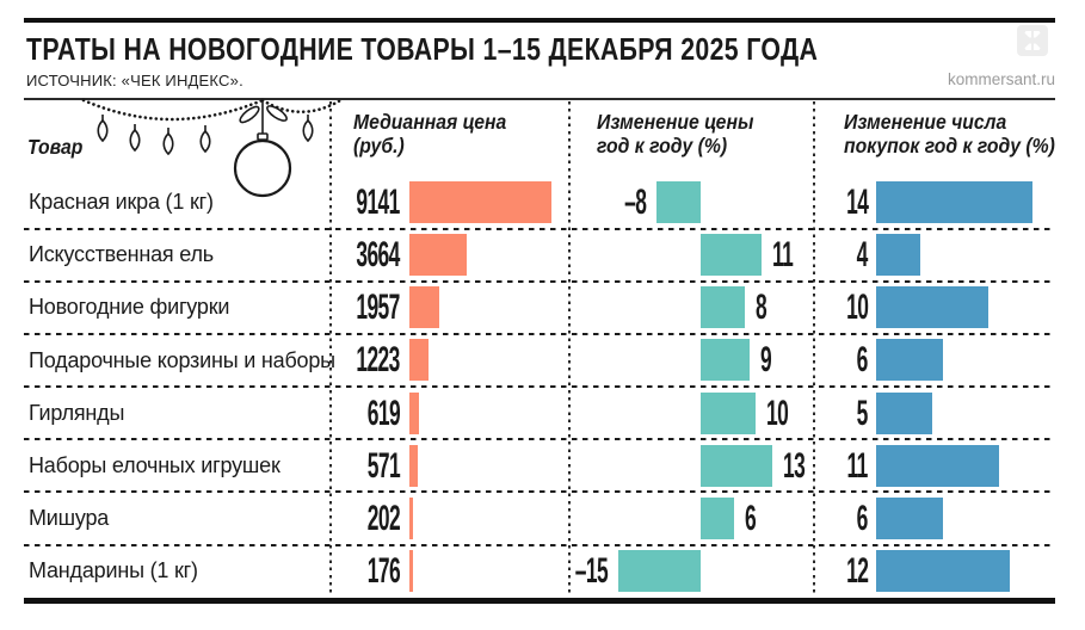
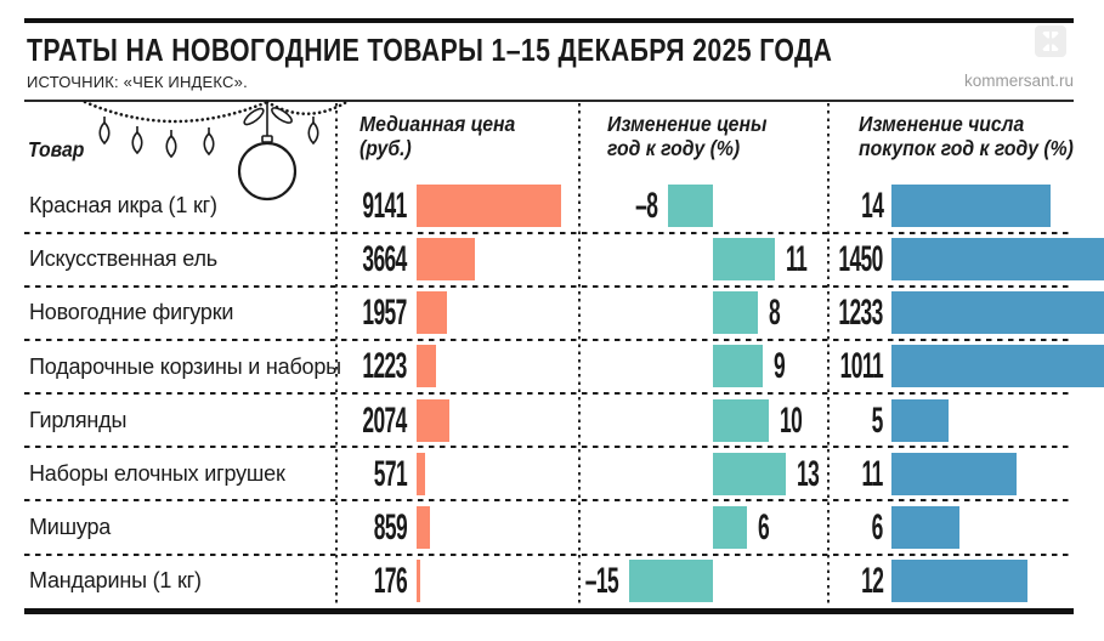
Изменение числа покупок год к году (%)/Искусственная ель: 4 -> 1450
Изменение числа покупок год к году (%)/Новогодние фигурки: 10 -> 1233
Изменение числа покупок год к году (%)/Подарочные корзины и наборы: 6 -> 1011
Медианная цена (руб.)/Гирлянды: 619 -> 2074
Медианная цена (руб.)/Мишура: 202 -> 859
